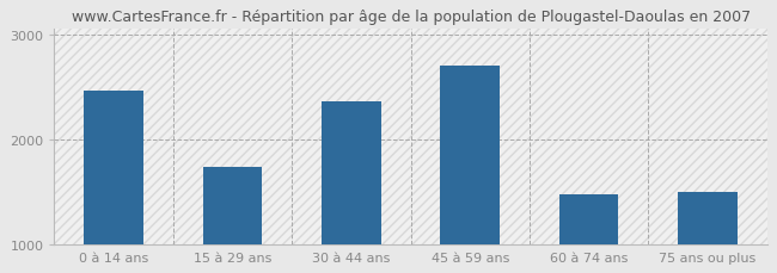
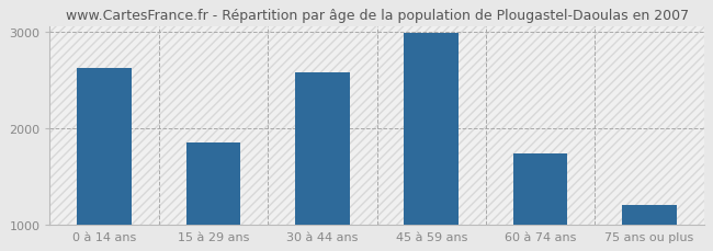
0 à 14 ans: 2460 -> 2620
15 à 29 ans: 1740 -> 1850
30 à 44 ans: 2360 -> 2580
45 à 59 ans: 2700 -> 2980
60 à 74 ans: 1480 -> 1740
75 ans ou plus: 1500 -> 1200
